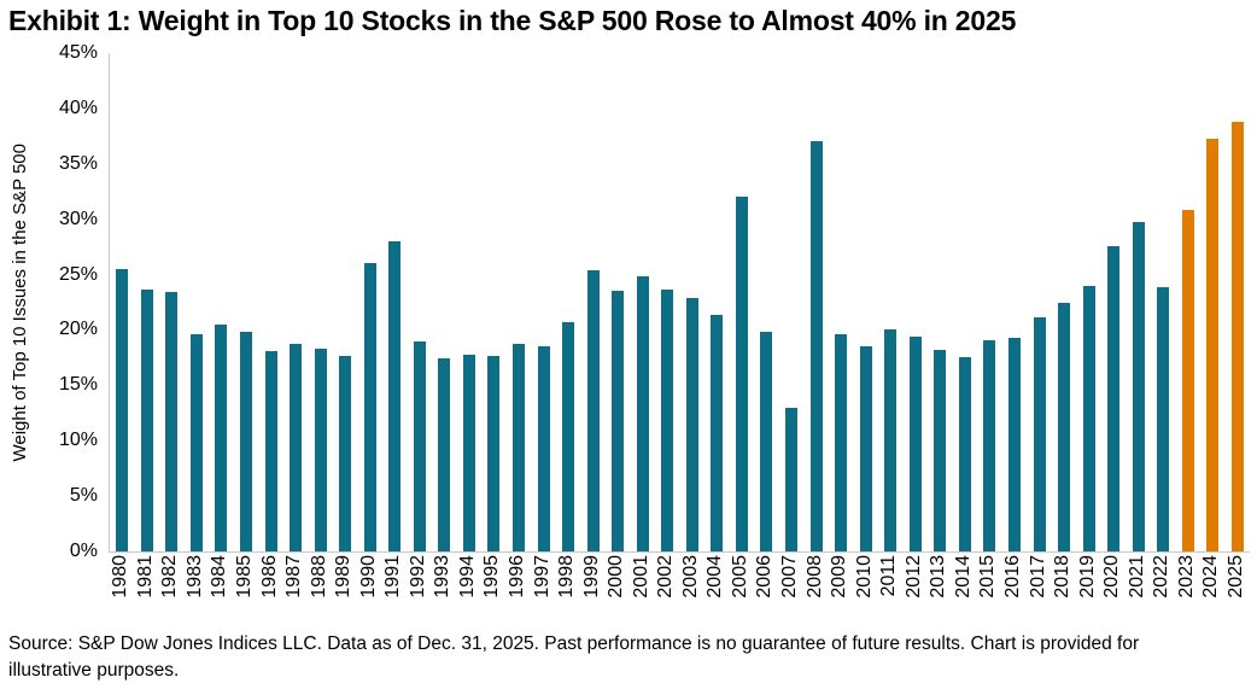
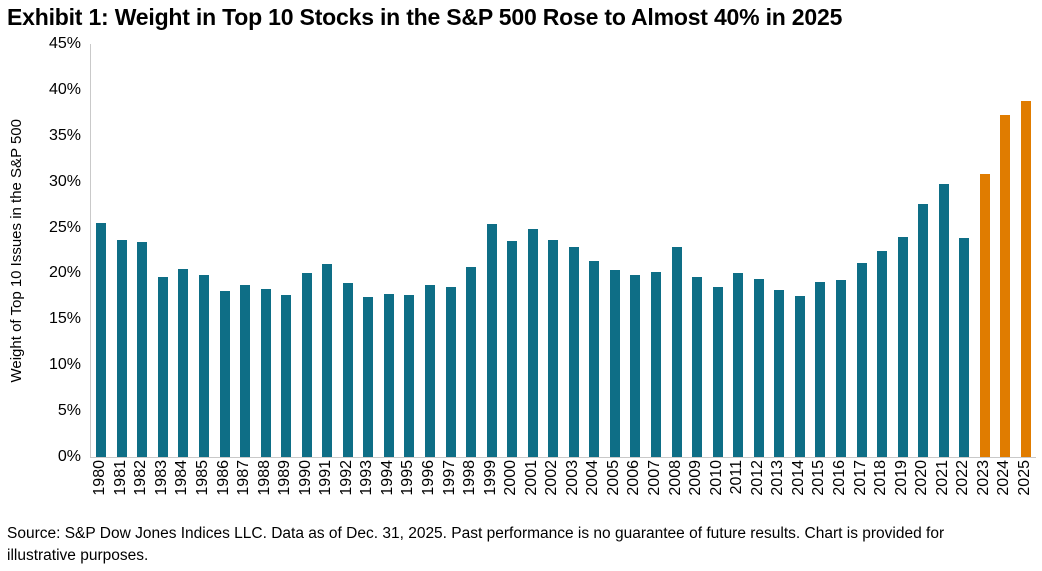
1990: 26% -> 20%
1991: 28% -> 21%
2005: 32% -> 20%
2007: 13% -> 20%
2008: 37% -> 23%
